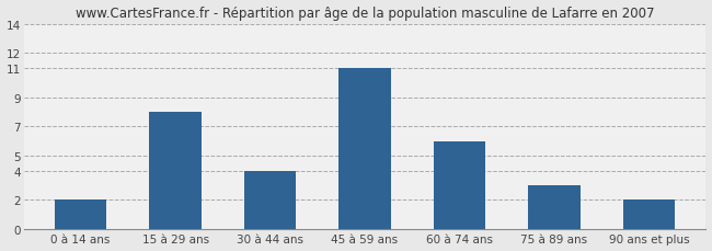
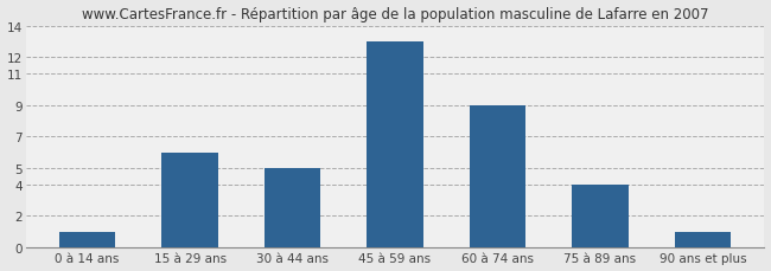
0 à 14 ans: 2 -> 1
15 à 29 ans: 8 -> 6
30 à 44 ans: 4 -> 5
45 à 59 ans: 11 -> 13
60 à 74 ans: 6 -> 9
75 à 89 ans: 3 -> 4
90 ans et plus: 2 -> 1
